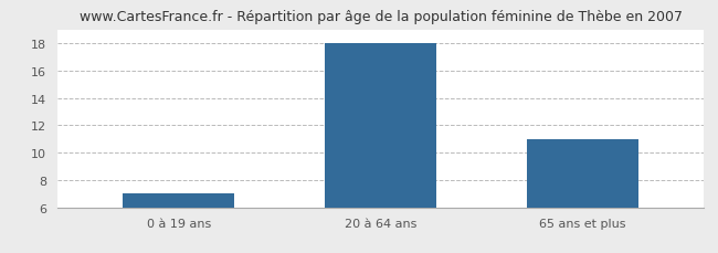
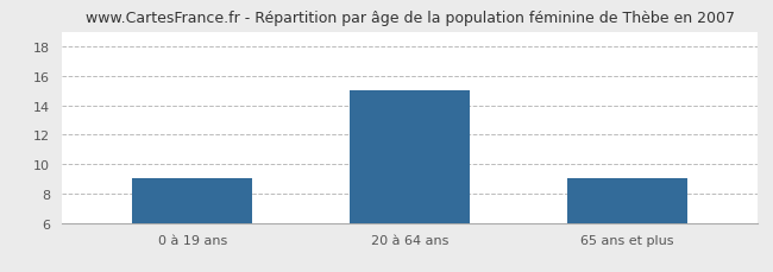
0 à 19 ans: 7 -> 9
20 à 64 ans: 18 -> 15
65 ans et plus: 11 -> 9
